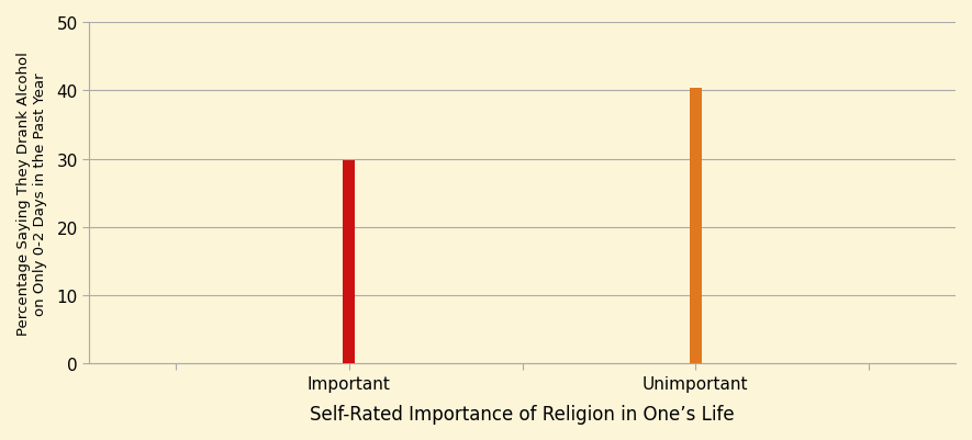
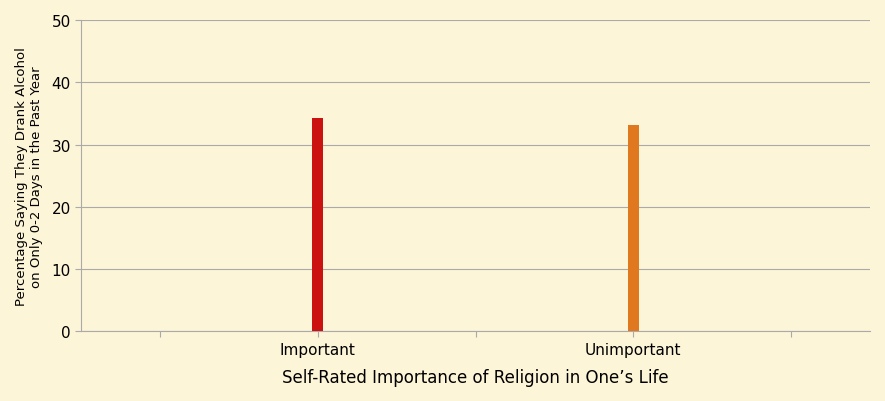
Important: 29.7 -> 34.2
Unimportant: 40.4 -> 33.2
